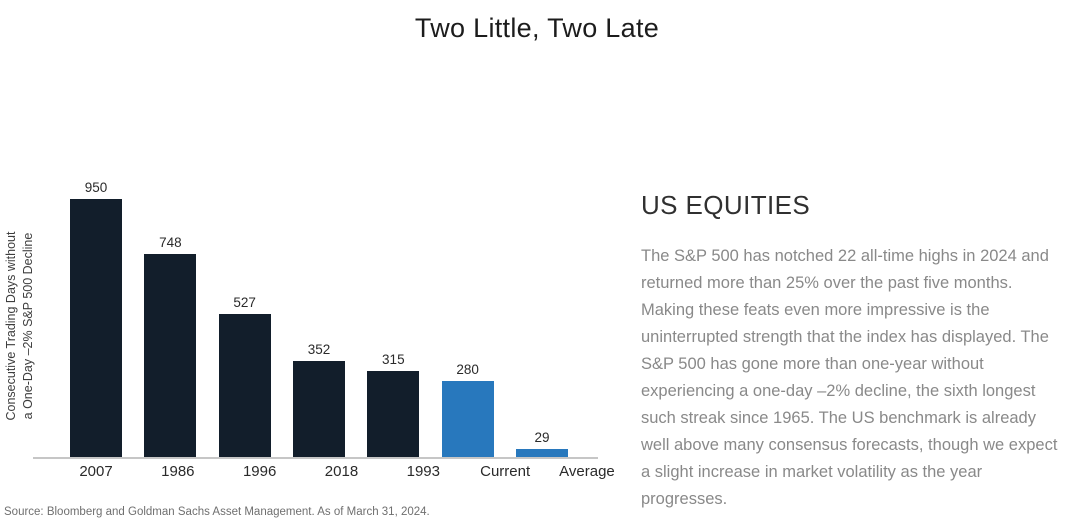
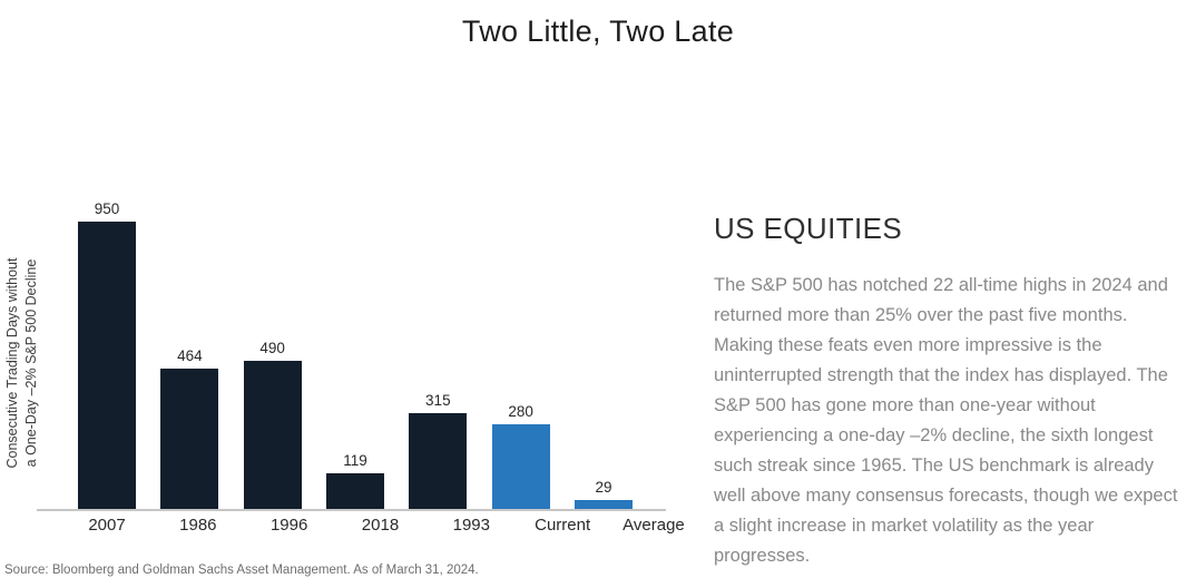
1986: 748 -> 464
1996: 527 -> 490
2018: 352 -> 119
